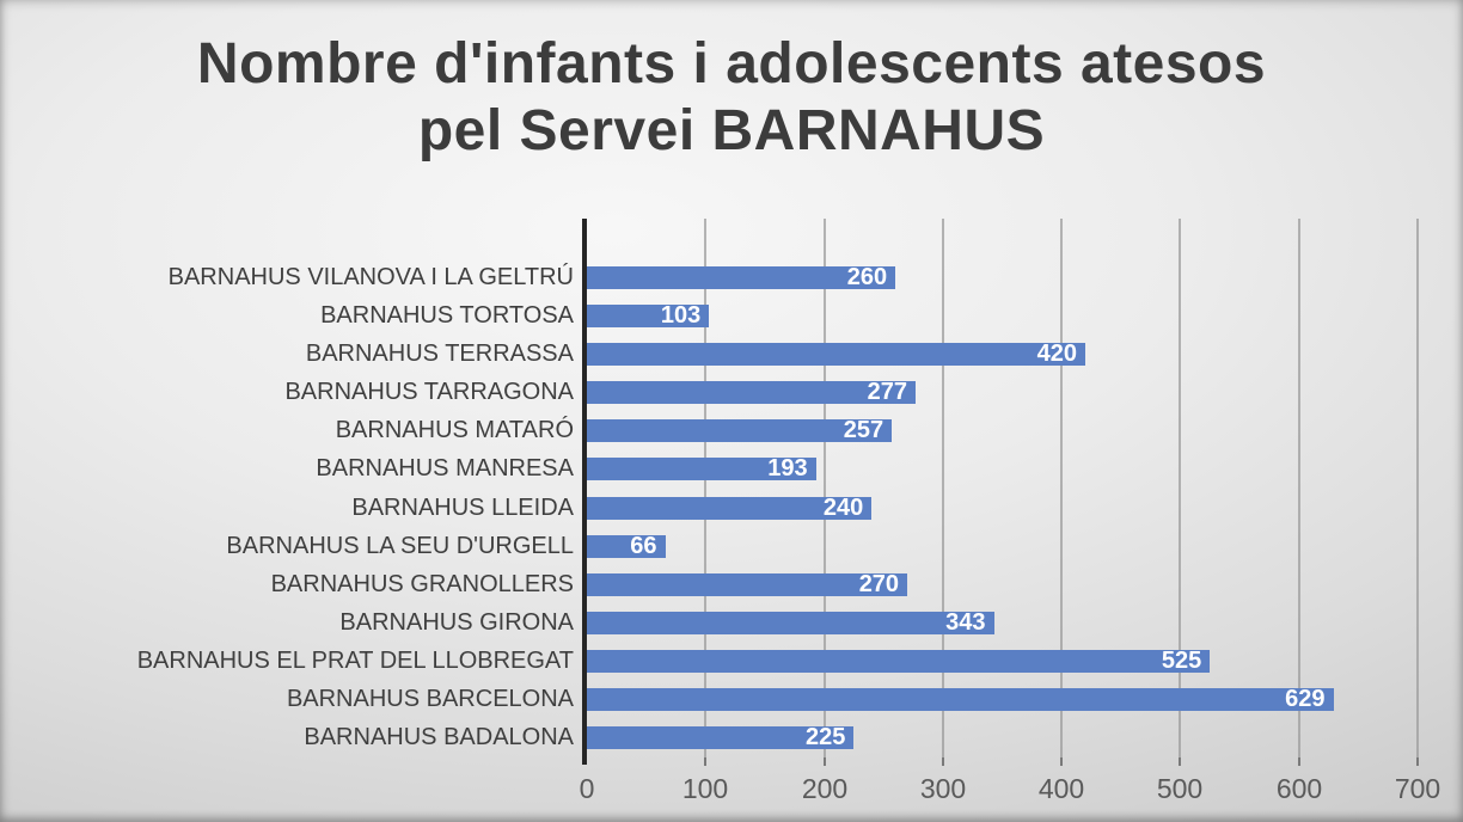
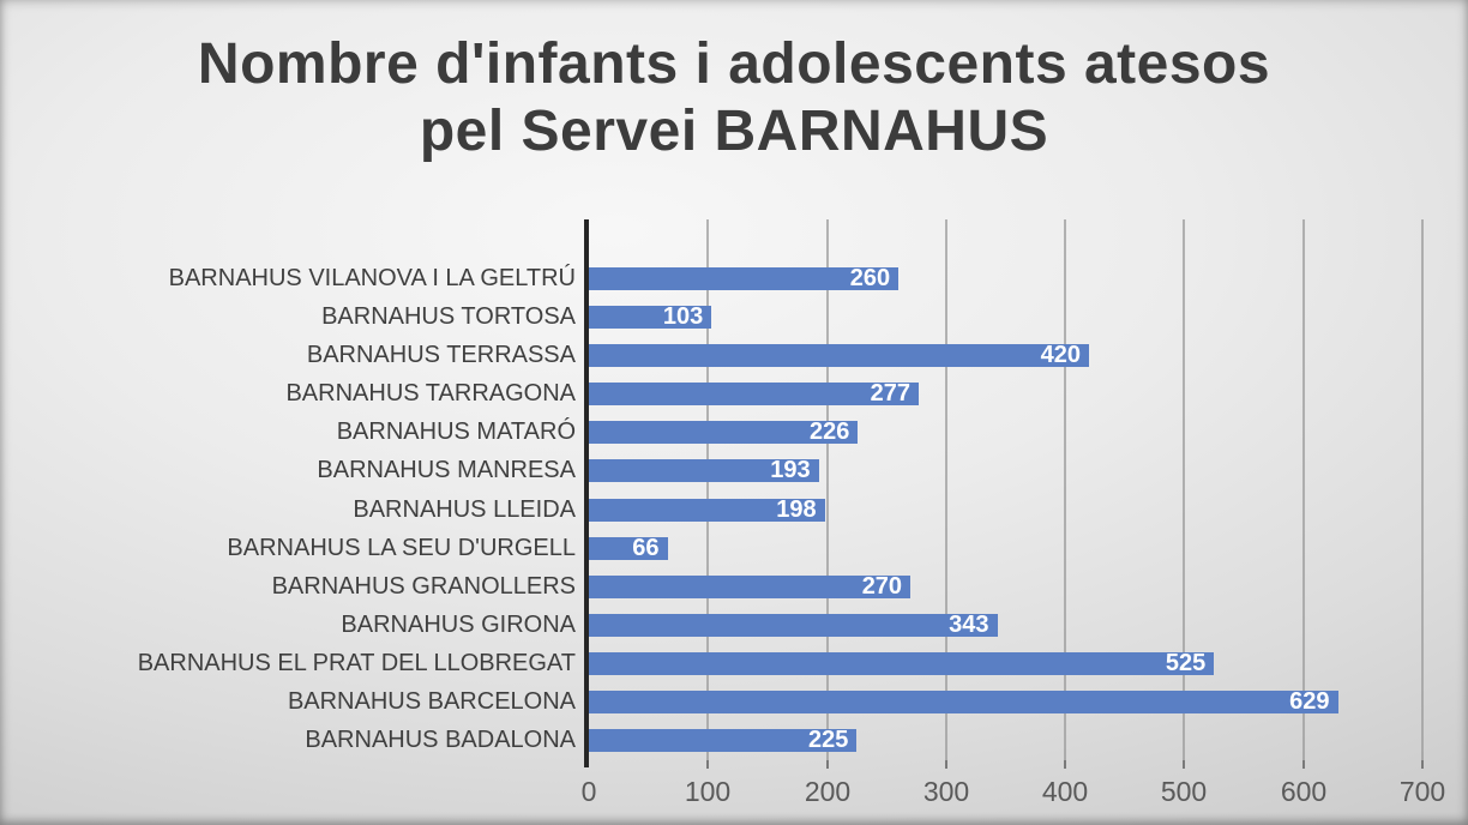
BARNAHUS MATARÓ: 257 -> 226
BARNAHUS LLEIDA: 240 -> 198
